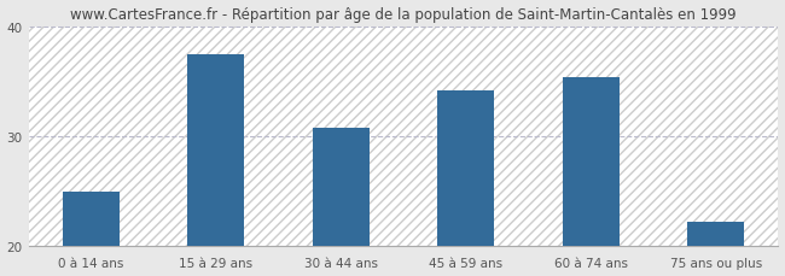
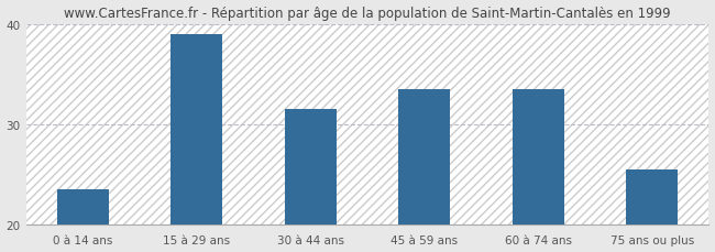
0 à 14 ans: 25.0 -> 23.5
15 à 29 ans: 37.4 -> 39.0
30 à 44 ans: 30.8 -> 31.5
45 à 59 ans: 34.2 -> 33.5
60 à 74 ans: 35.4 -> 33.5
75 ans ou plus: 22.2 -> 25.5
